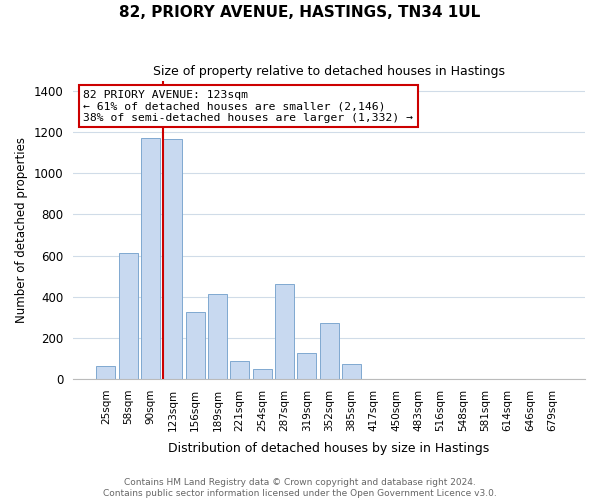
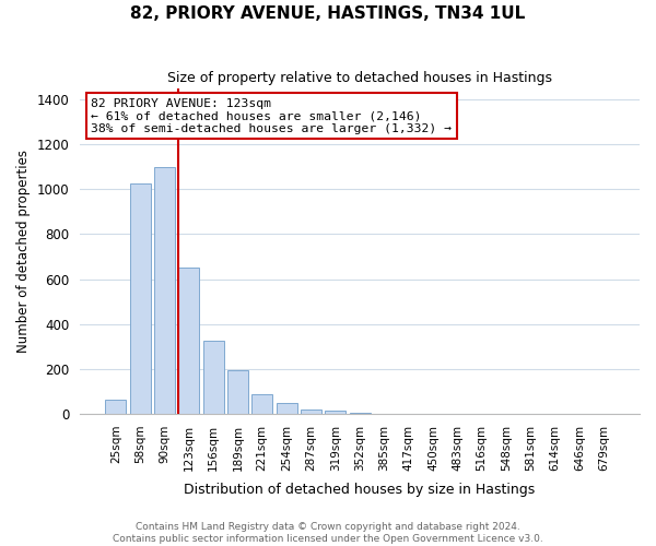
58sqm: 610 -> 1025
90sqm: 1170 -> 1100
123sqm: 1165 -> 650
189sqm: 415 -> 193
287sqm: 460 -> 22
319sqm: 125 -> 13
352sqm: 270 -> 5
385sqm: 75 -> 2
